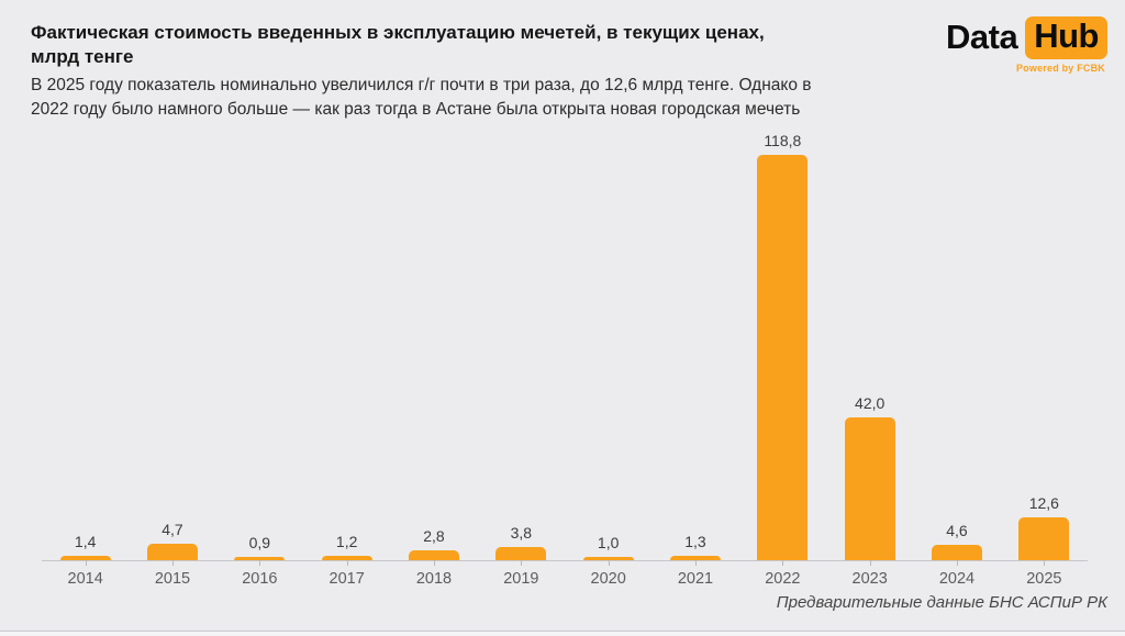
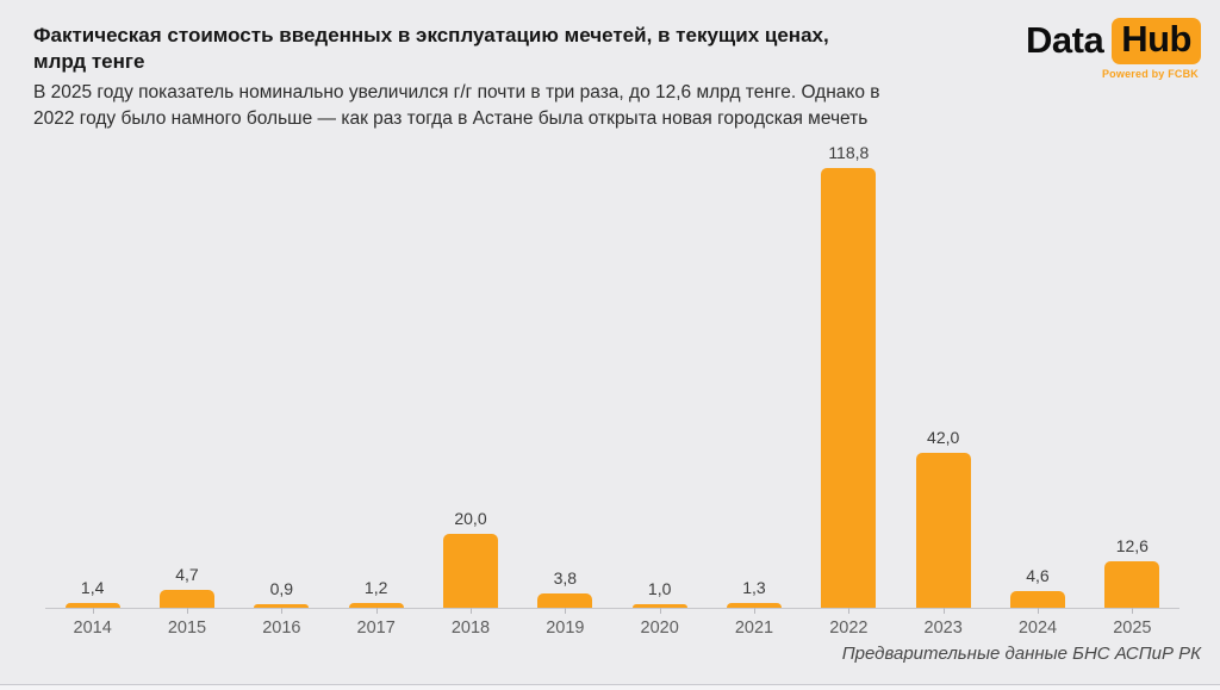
2018: 2,8 -> 20,0
